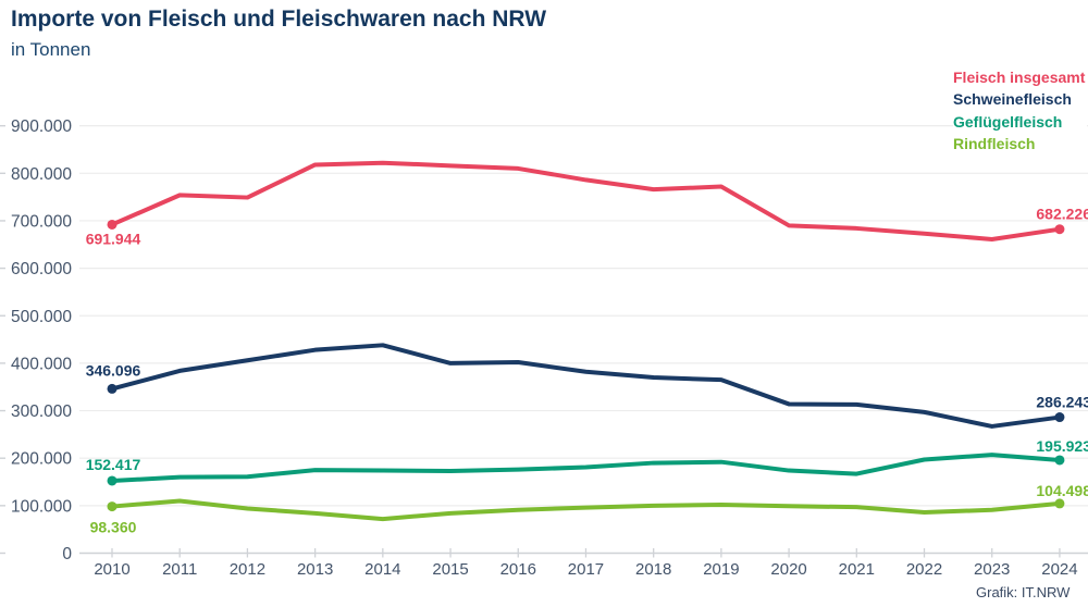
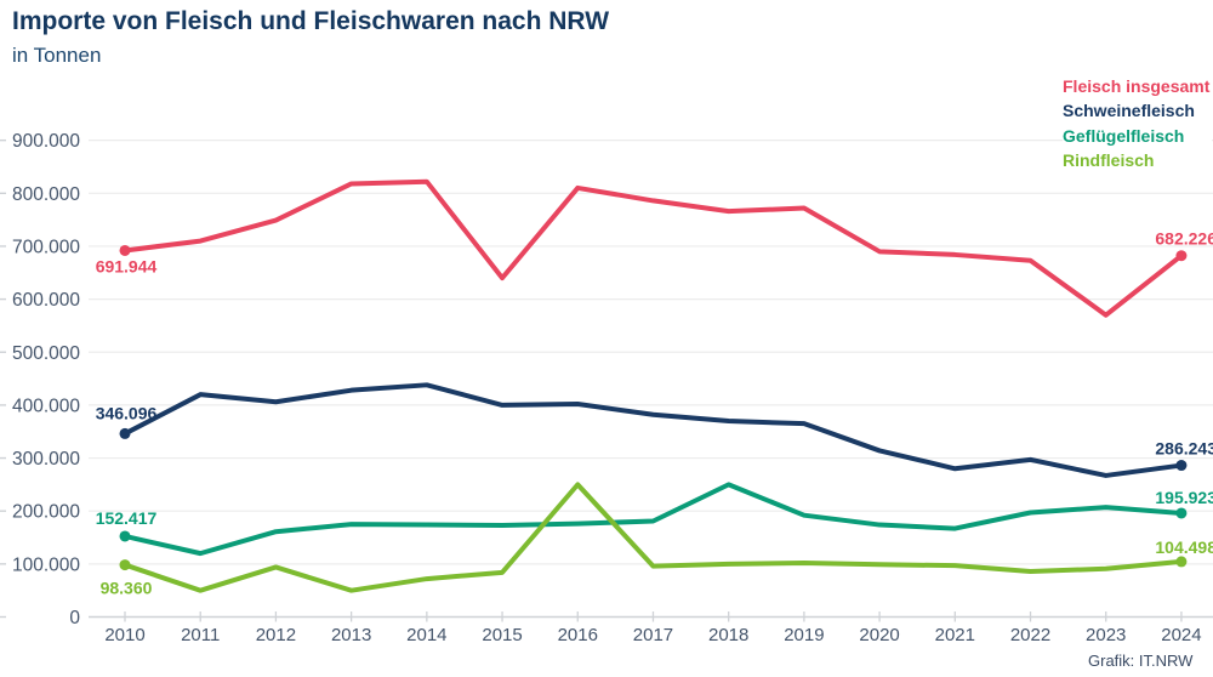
Fleisch insgesamt/2011: 750000 -> 710000
Schweinefleisch/2011: 380000 -> 420000
Geflügelfleisch/2011: 160000 -> 120000
Rindfleisch/2011: 110000 -> 50000
Rindfleisch/2013: 80000 -> 50000
Fleisch insgesamt/2015: 820000 -> 640000
Rindfleisch/2016: 90000 -> 250000
Geflügelfleisch/2018: 190000 -> 250000
Schweinefleisch/2021: 310000 -> 280000
Fleisch insgesamt/2023: 660000 -> 570000
